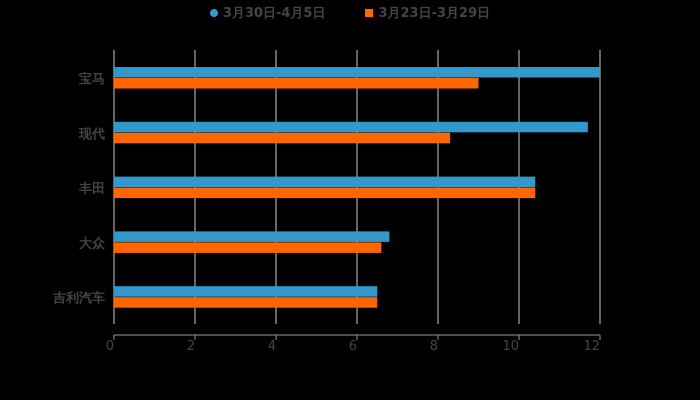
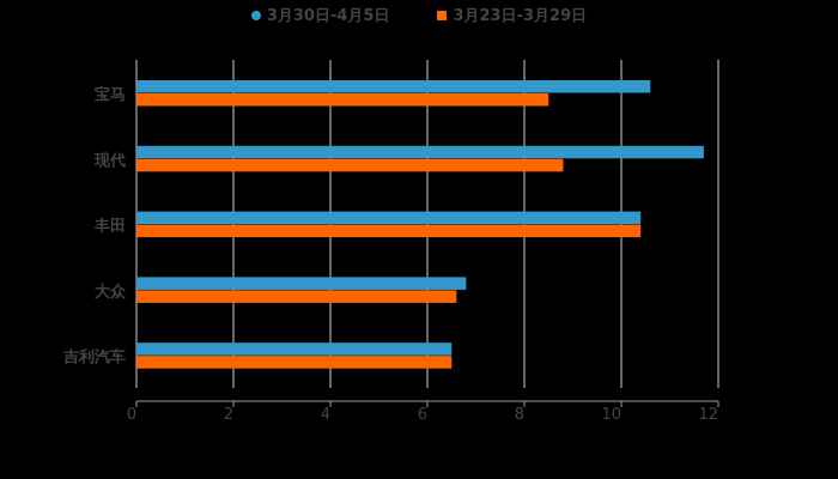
3月30日-4月5日/宝马: 12.0 -> 10.6
3月23日-3月29日/宝马: 9.0 -> 8.5
3月23日-3月29日/现代: 8.3 -> 8.8
